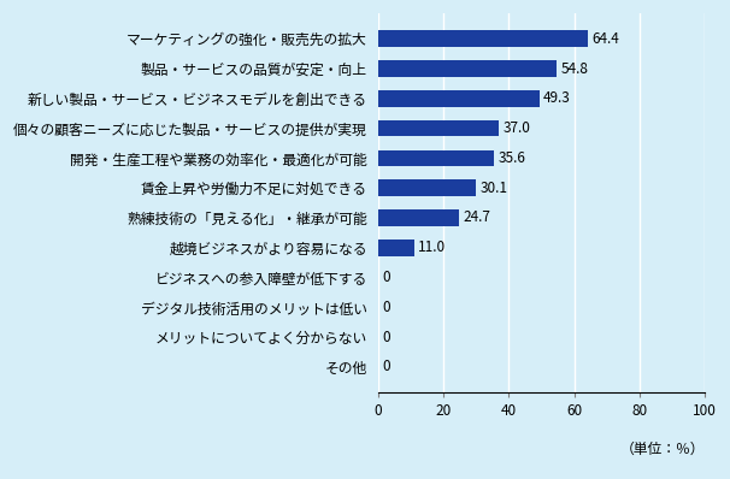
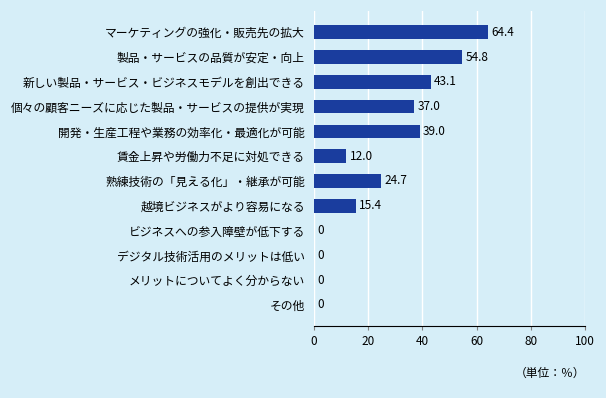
新しい製品・サービス・ビジネスモデルを創出できる: 49.3 -> 43.1
開発・生産工程や業務の効率化・最適化が可能: 35.6 -> 39.0
賃金上昇や労働力不足に対処できる: 30.1 -> 12.0
越境ビジネスがより容易になる: 11.0 -> 15.4
